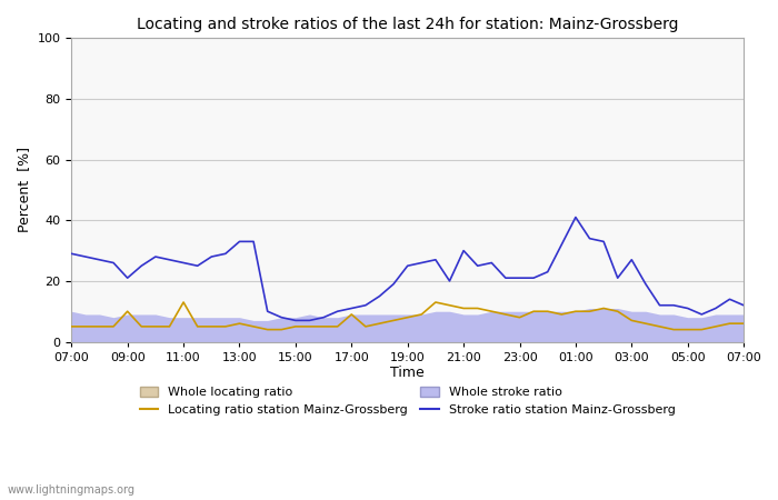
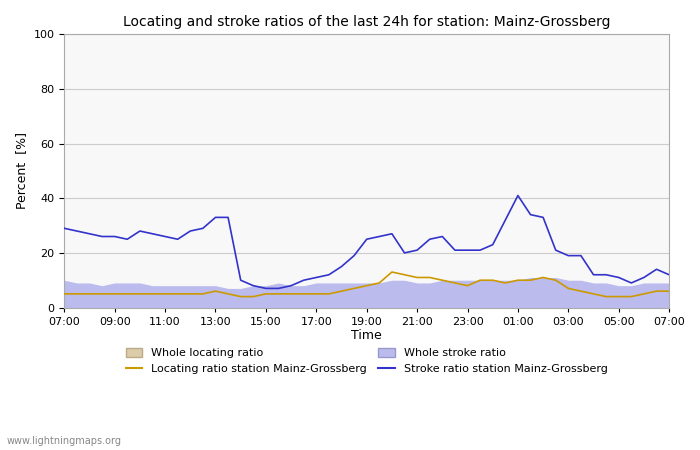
Stroke ratio station Mainz-Grossberg/09:00: 21 -> 26
Locating ratio station Mainz-Grossberg/09:00: 10 -> 5
Locating ratio station Mainz-Grossberg/11:00: 13 -> 5
Locating ratio station Mainz-Grossberg/17:00: 9 -> 5
Stroke ratio station Mainz-Grossberg/21:00: 30 -> 21
Stroke ratio station Mainz-Grossberg/03:00: 27 -> 19
